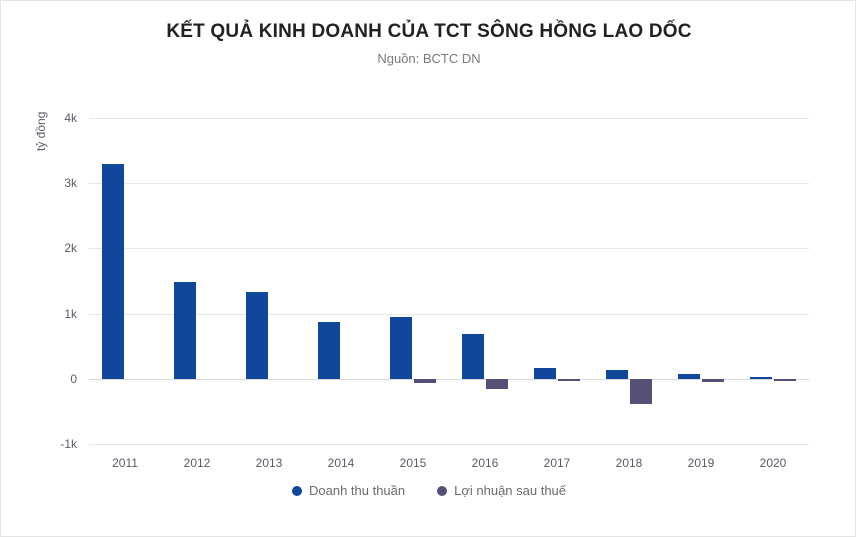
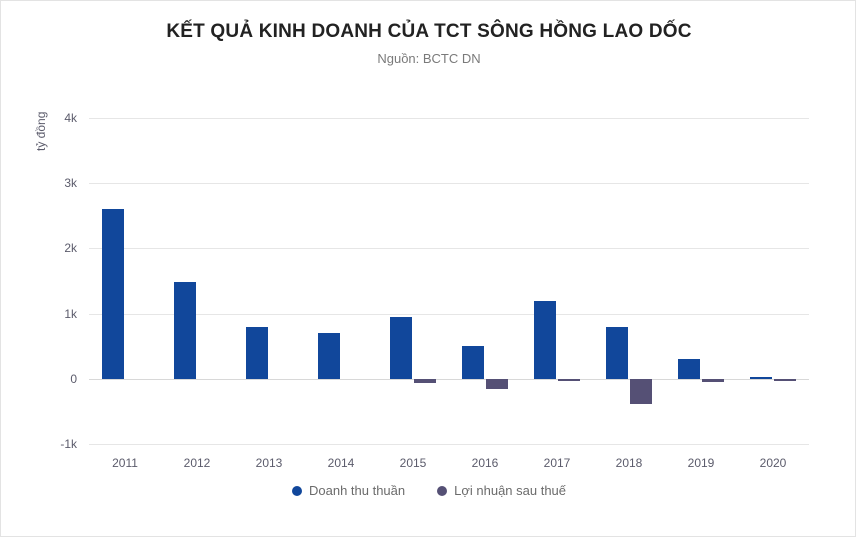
Doanh thu thuần/2011: 3.3k -> 2.6k
Doanh thu thuần/2013: 1.3k -> 0.8k
Doanh thu thuần/2014: 0.9k -> 0.7k
Doanh thu thuần/2016: 0.7k -> 0.5k
Doanh thu thuần/2017: 0.2k -> 1.2k
Doanh thu thuần/2018: 0.1k -> 0.8k
Doanh thu thuần/2019: 0.1k -> 0.3k
